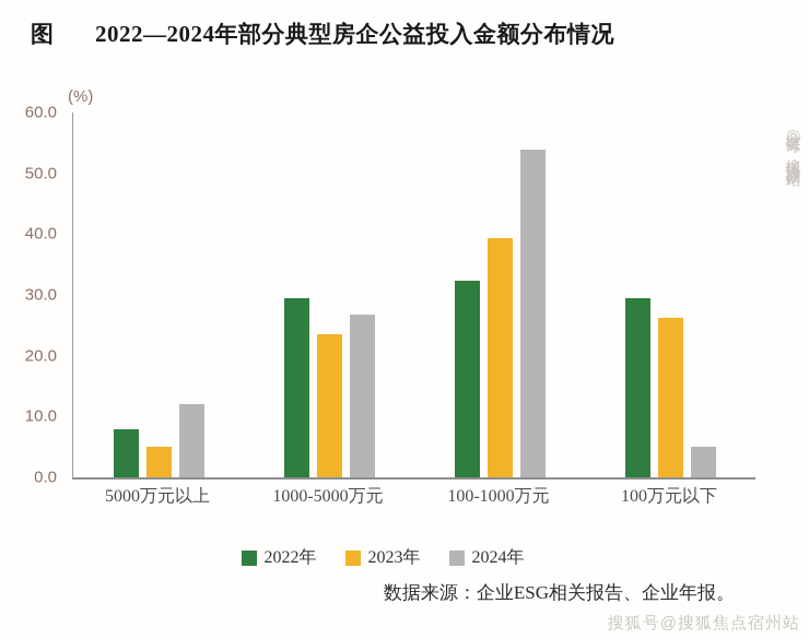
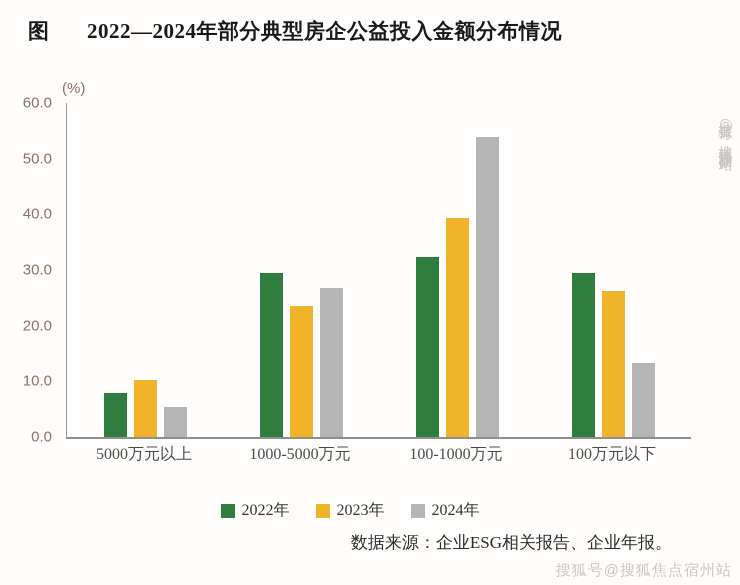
2023年/5000万元以上: 5 -> 10
2024年/5000万元以上: 12 -> 5
2024年/100万元以下: 5 -> 13
